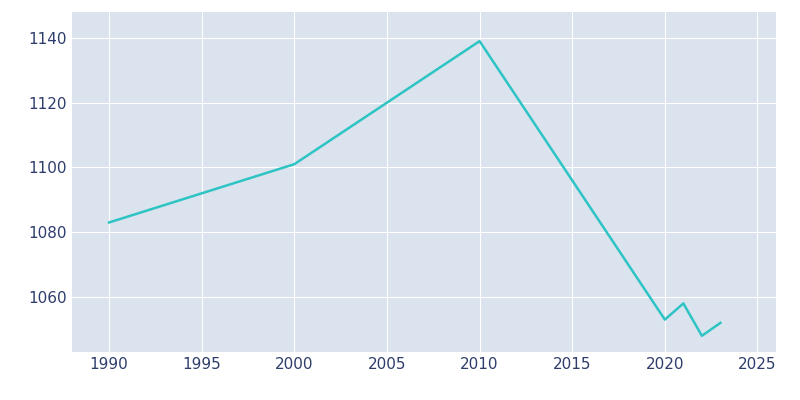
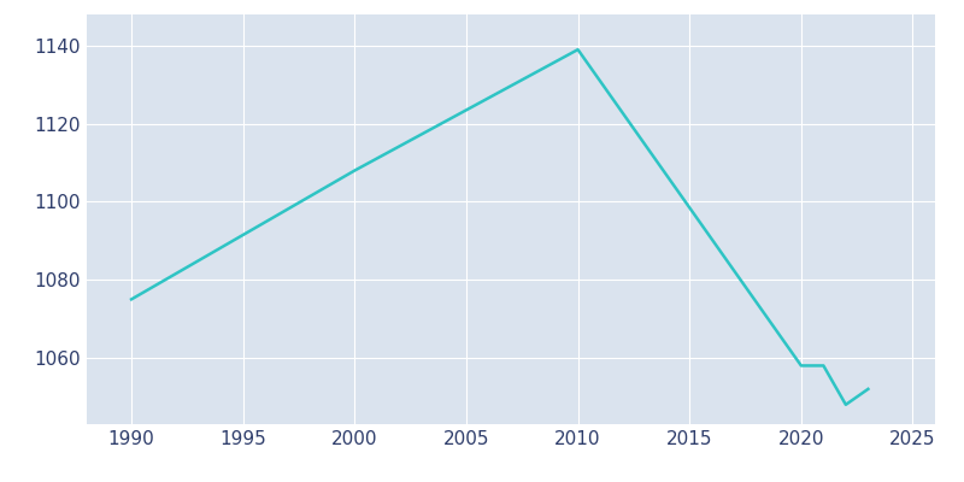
1990: 1083 -> 1075
2000: 1101 -> 1108
2020: 1053 -> 1058
